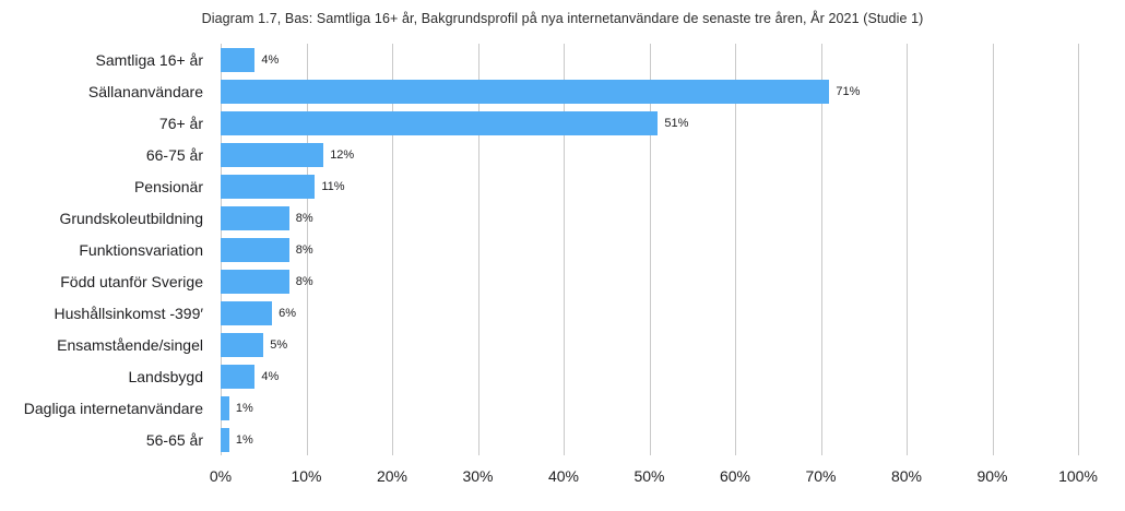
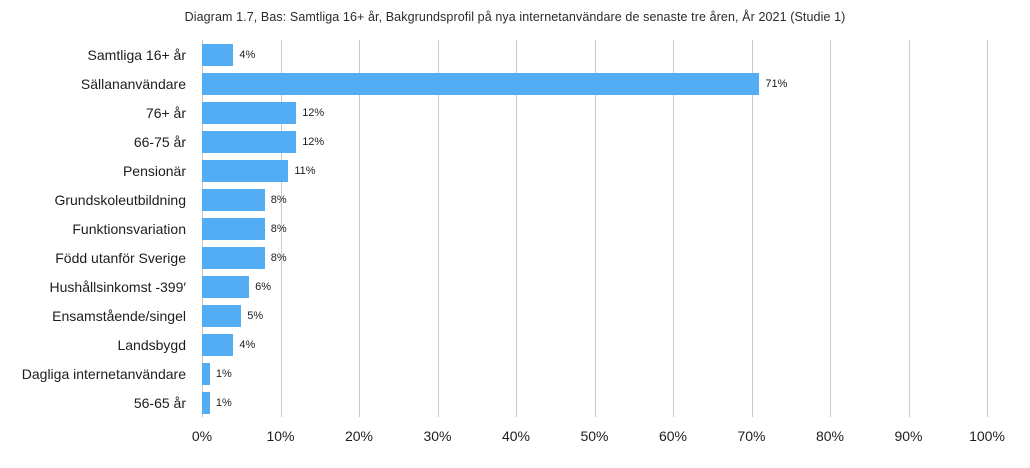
76+ år: 51% -> 12%
